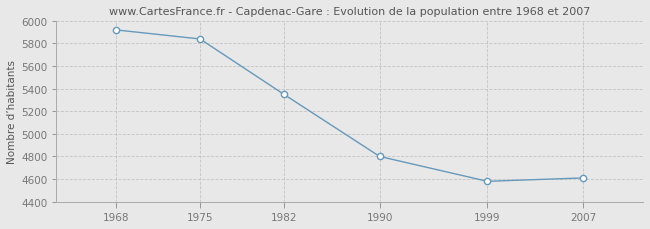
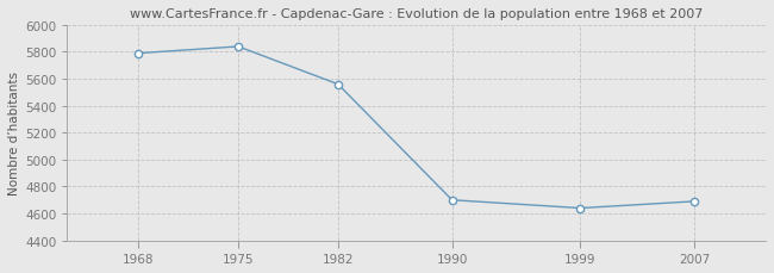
1968: 5920 -> 5790
1982: 5350 -> 5560
1990: 4800 -> 4700
1999: 4580 -> 4640
2007: 4610 -> 4690
